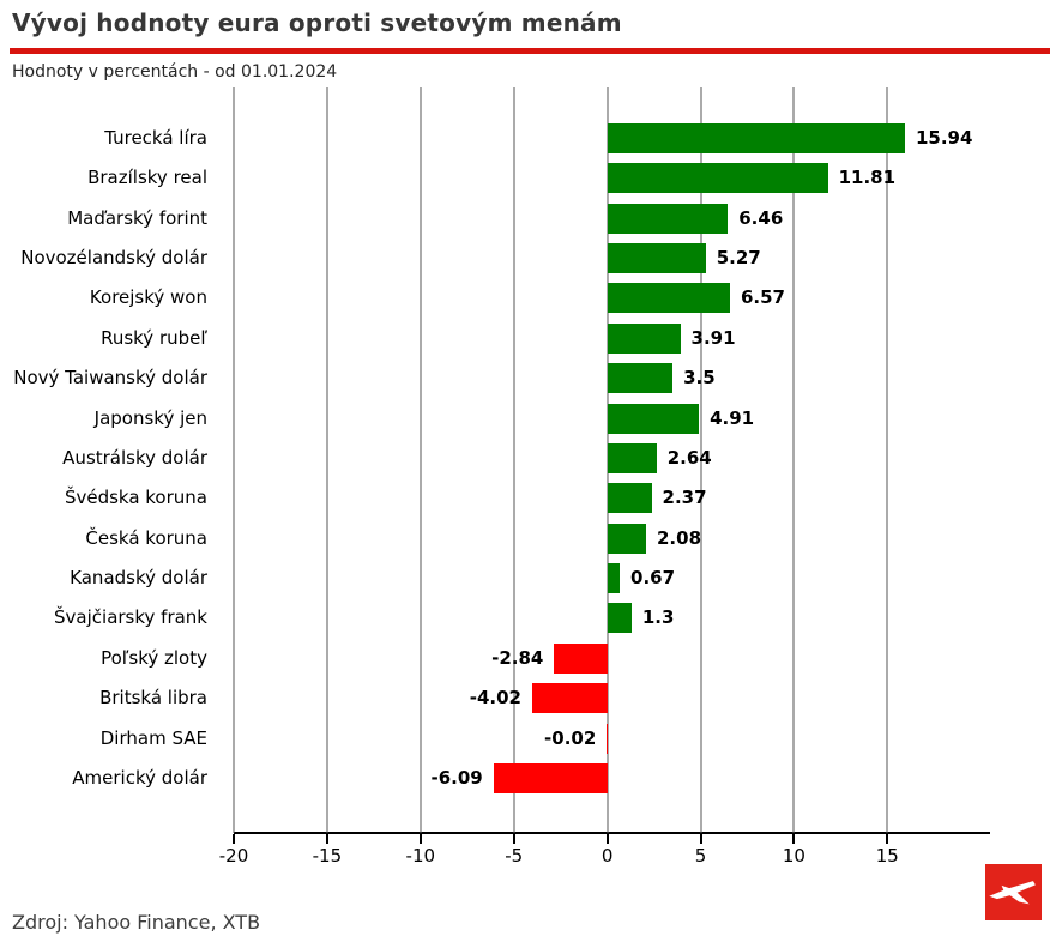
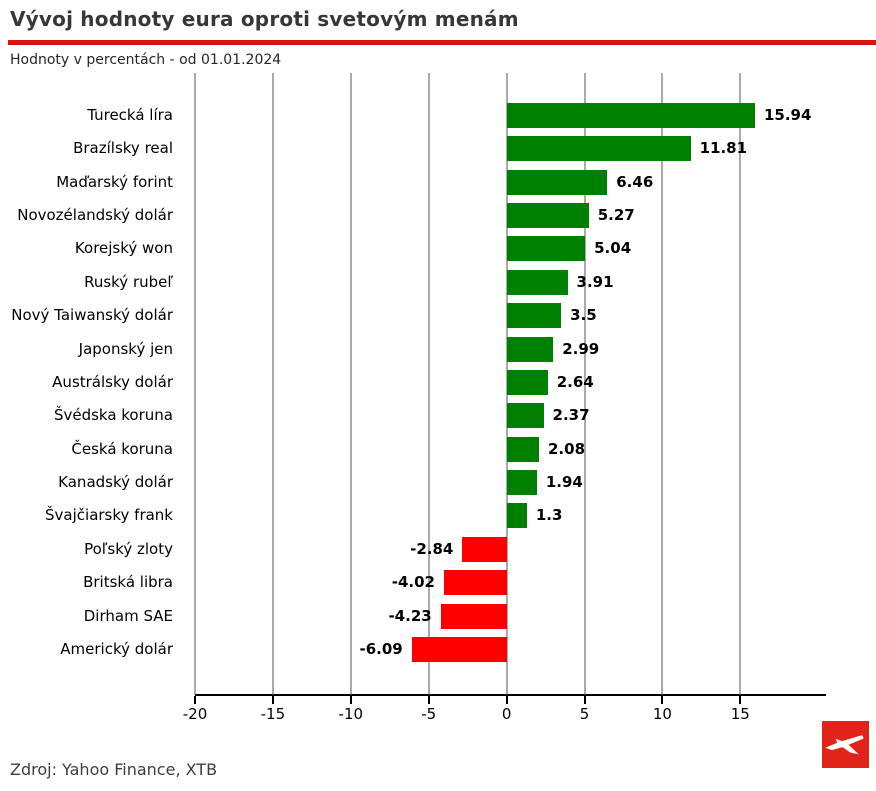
Korejský won: 6.57 -> 5.04
Japonský jen: 4.91 -> 2.99
Kanadský dolár: 0.67 -> 1.94
Dirham SAE: -0.02 -> -4.23
